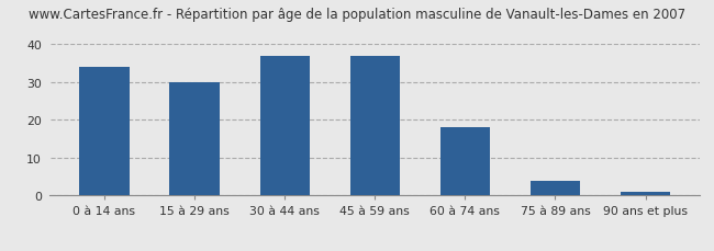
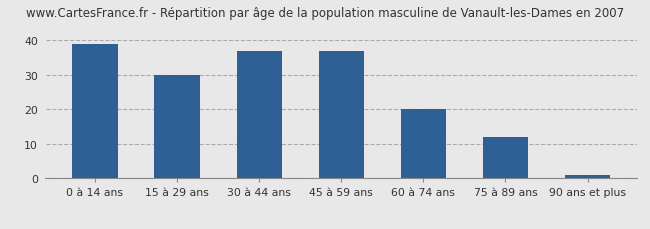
0 à 14 ans: 34 -> 39
60 à 74 ans: 18 -> 20
75 à 89 ans: 4 -> 12
